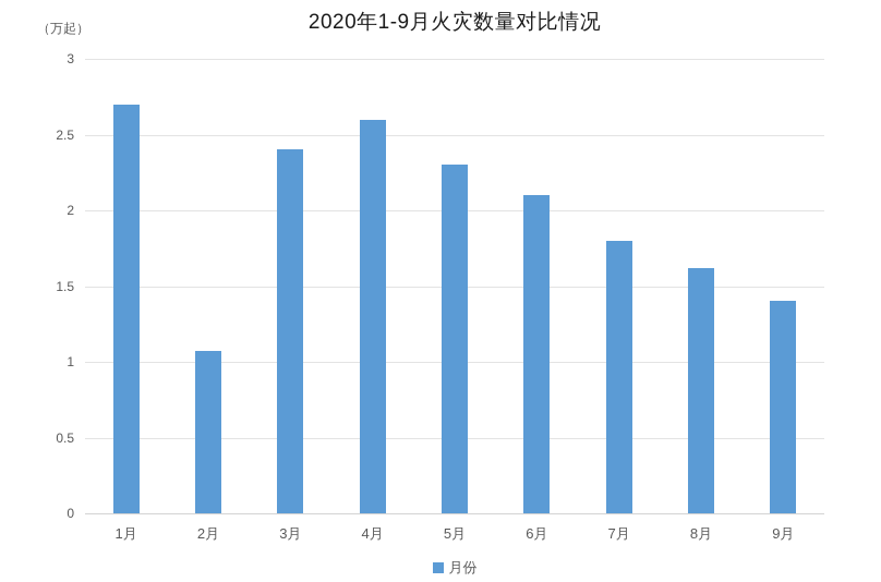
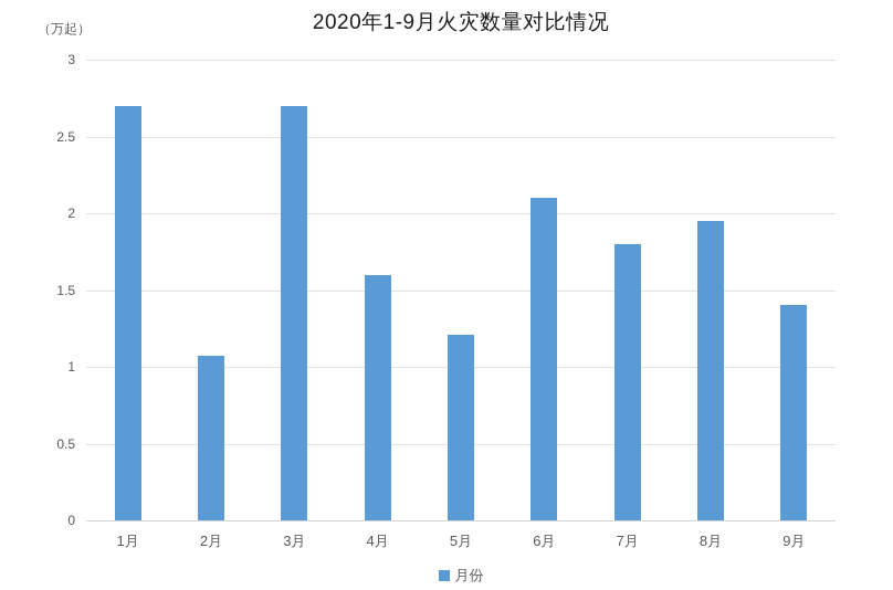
3月: 2.40 -> 2.70
4月: 2.60 -> 1.60
5月: 2.30 -> 1.21
8月: 1.62 -> 1.95
